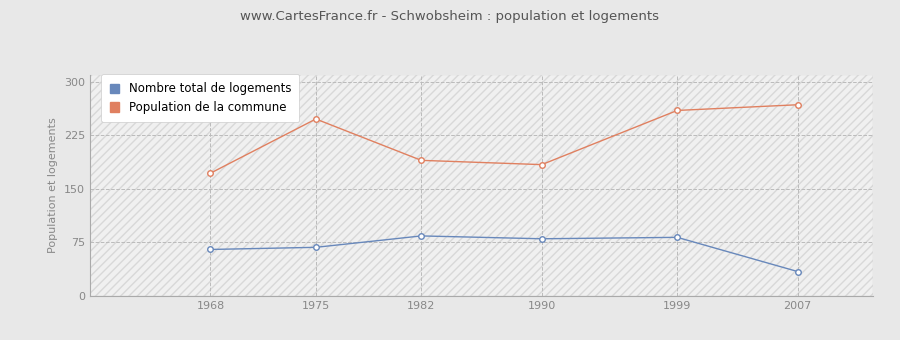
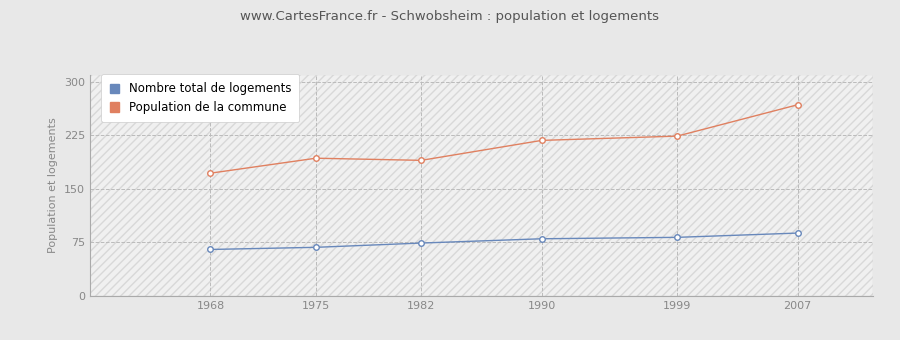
Population de la commune/1975: 248 -> 193
Nombre total de logements/1982: 84 -> 74
Population de la commune/1990: 184 -> 218
Population de la commune/1999: 260 -> 224
Nombre total de logements/2007: 34 -> 88
